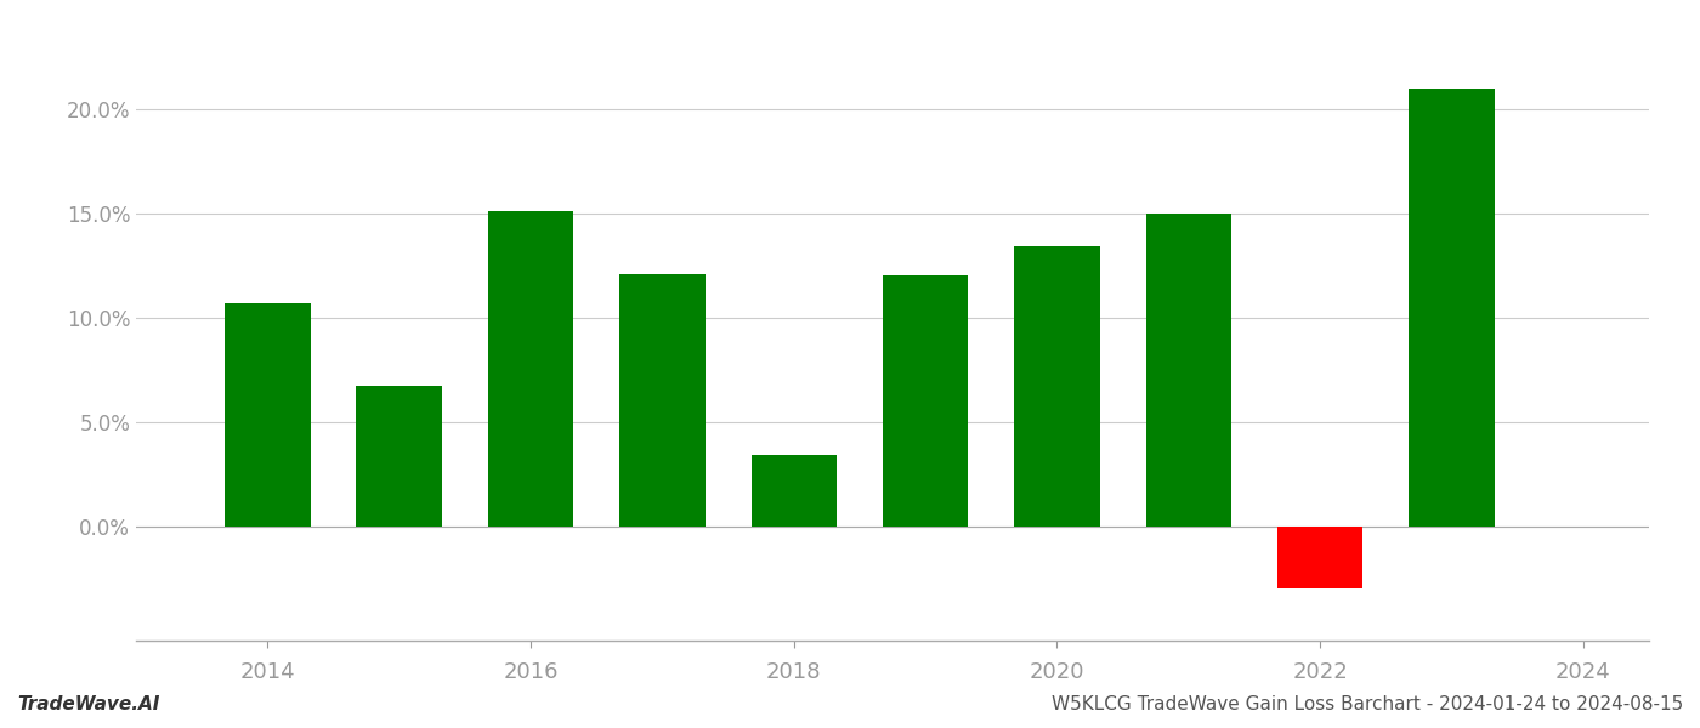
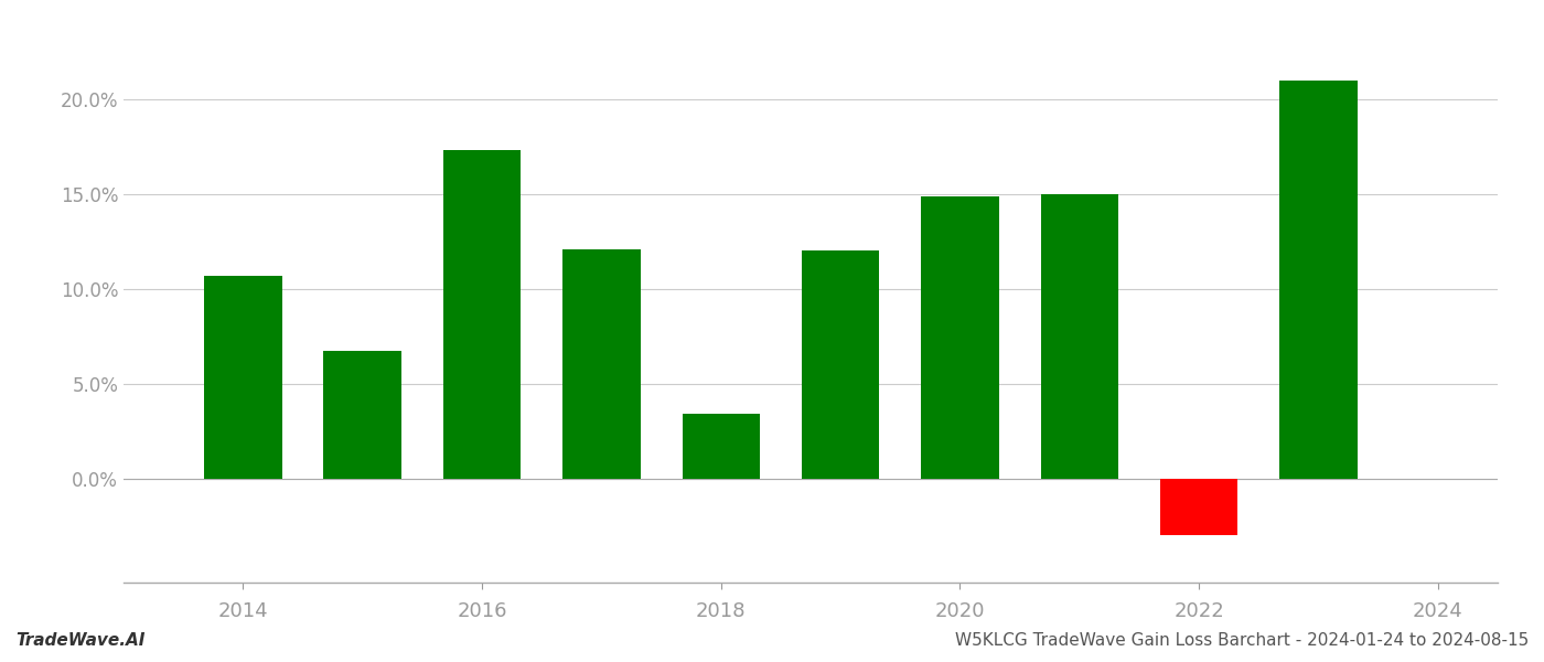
2016: 15.1% -> 17.3%
2020: 13.4% -> 14.9%
